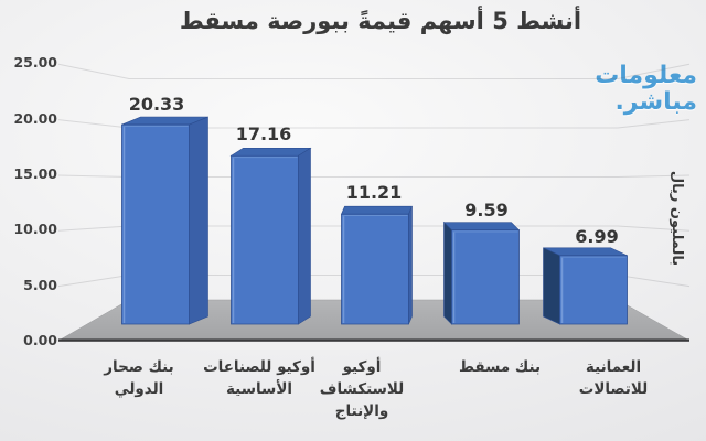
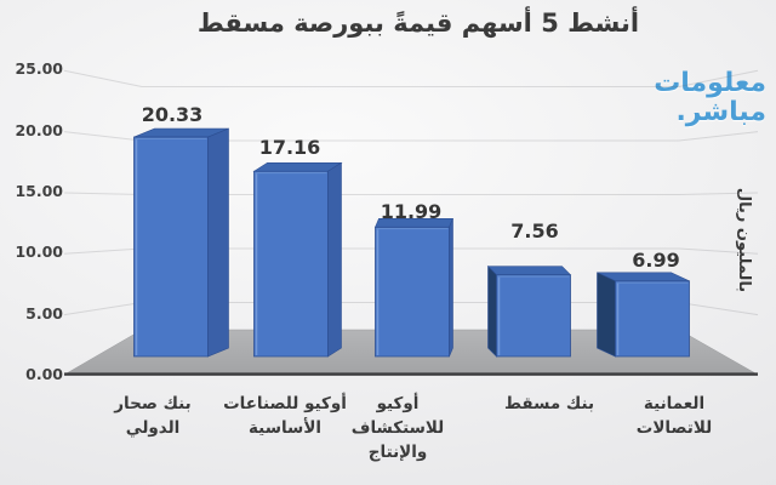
أوكيو للاستكشاف والإنتاج: 11.21 -> 11.99
بنك مسقط: 9.59 -> 7.56
